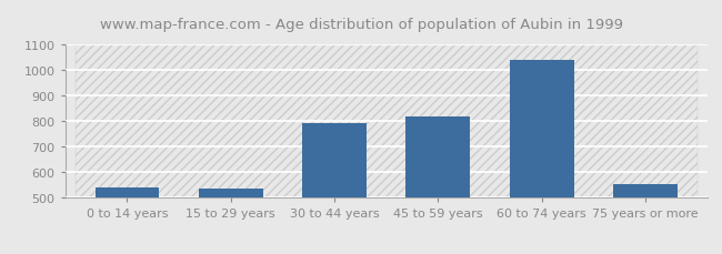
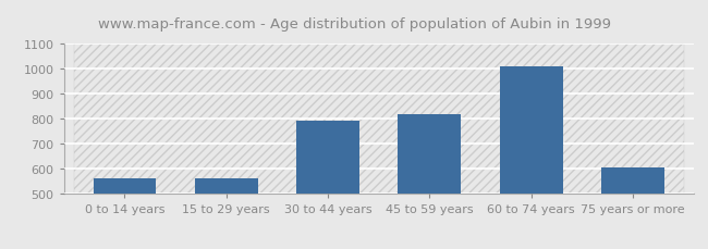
0 to 14 years: 540 -> 563
15 to 29 years: 535 -> 562
60 to 74 years: 1040 -> 1012
75 years or more: 555 -> 607
